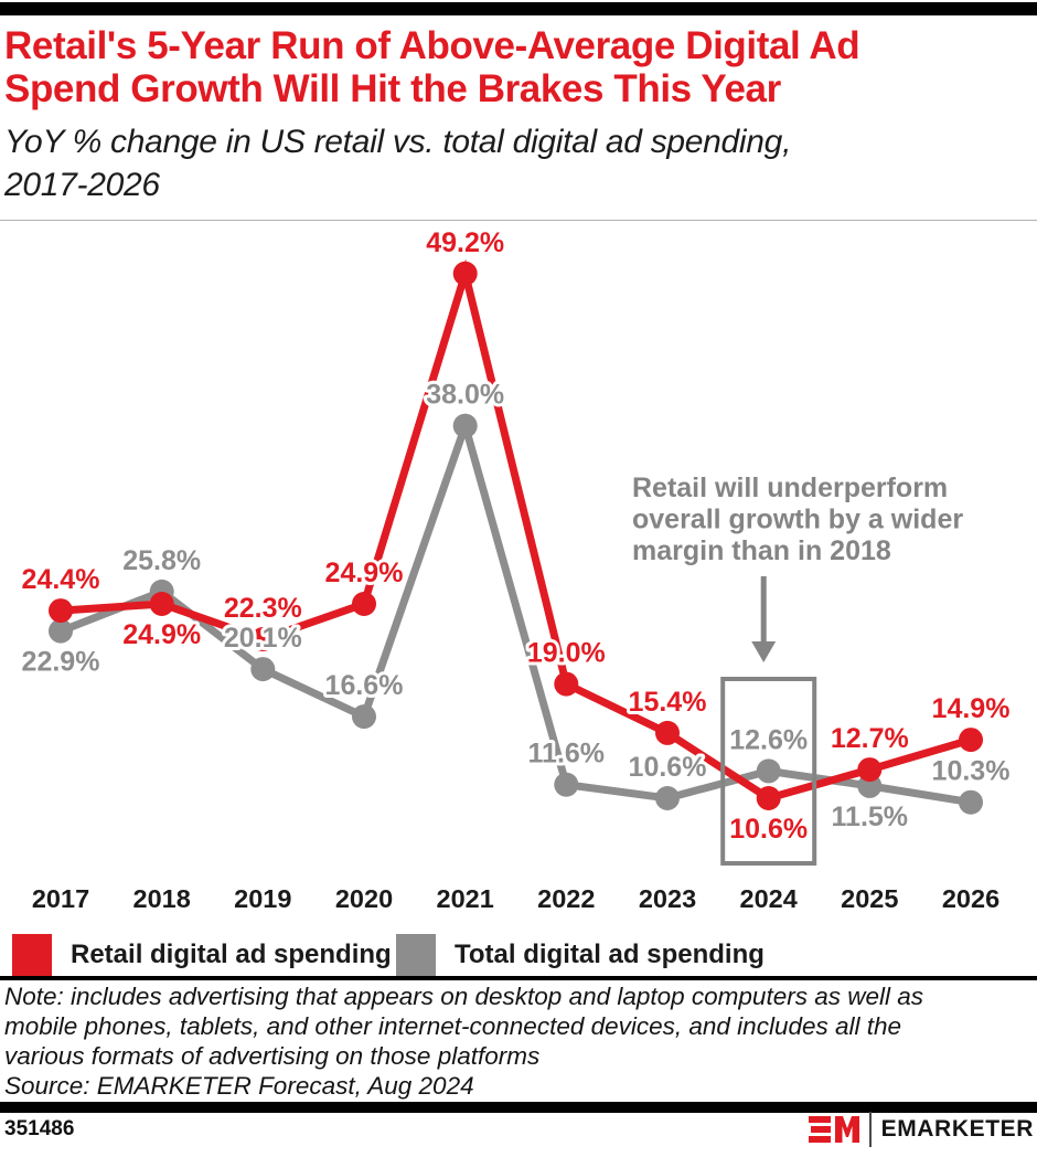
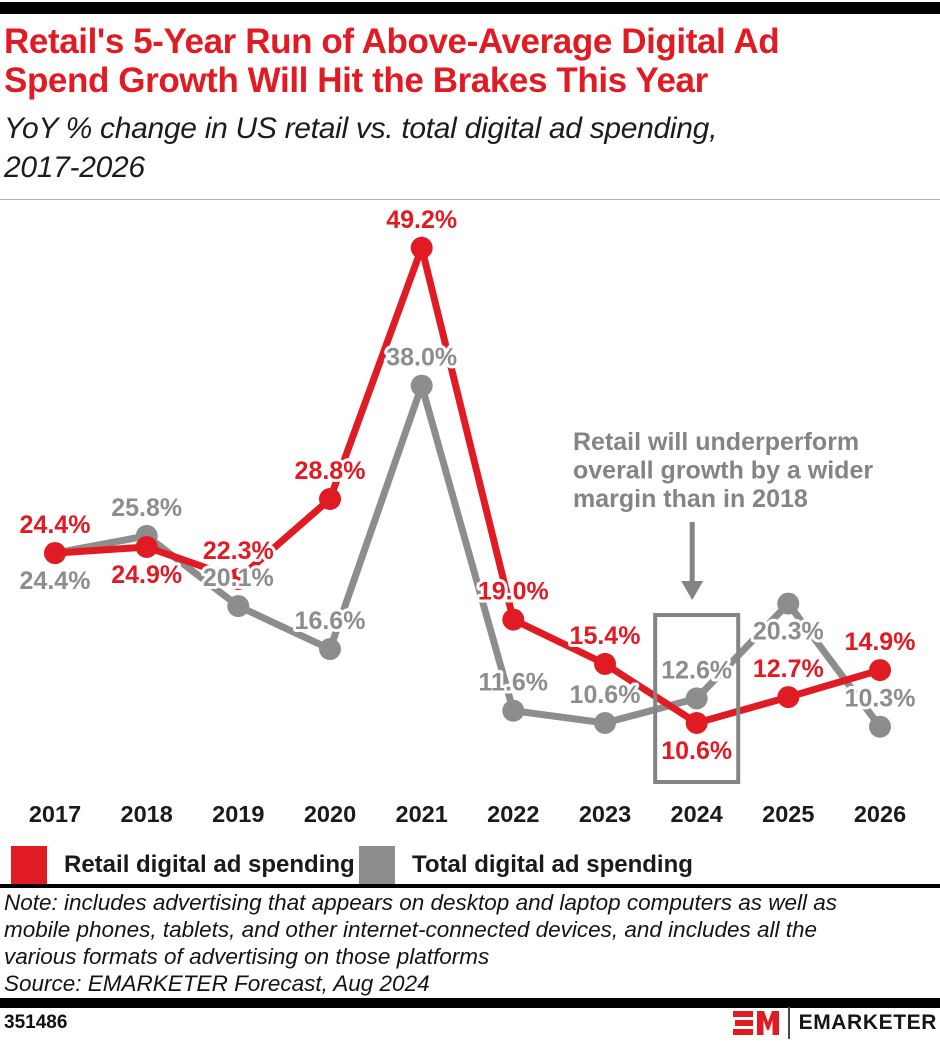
Total digital ad spending/2017: 22.9% -> 24.4%
Retail digital ad spending/2020: 24.9% -> 28.8%
Total digital ad spending/2025: 11.5% -> 20.3%
